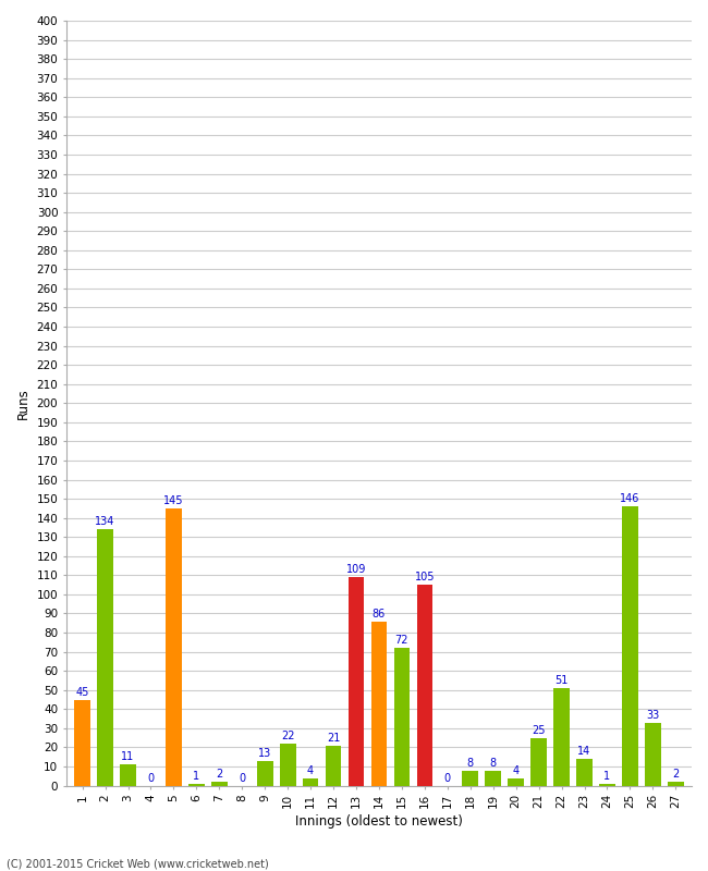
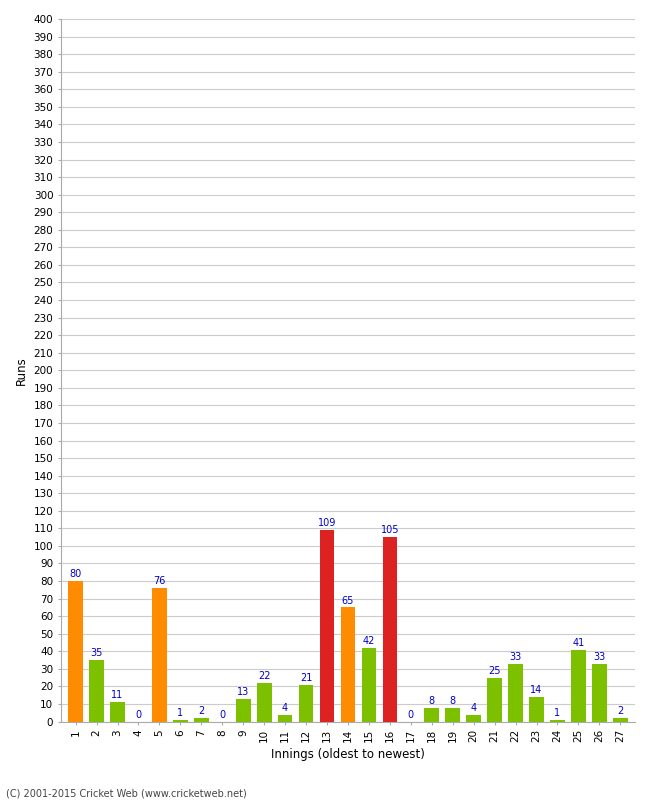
1: 45 -> 80
2: 134 -> 35
5: 145 -> 76
14: 86 -> 65
15: 72 -> 42
22: 51 -> 33
25: 146 -> 41
